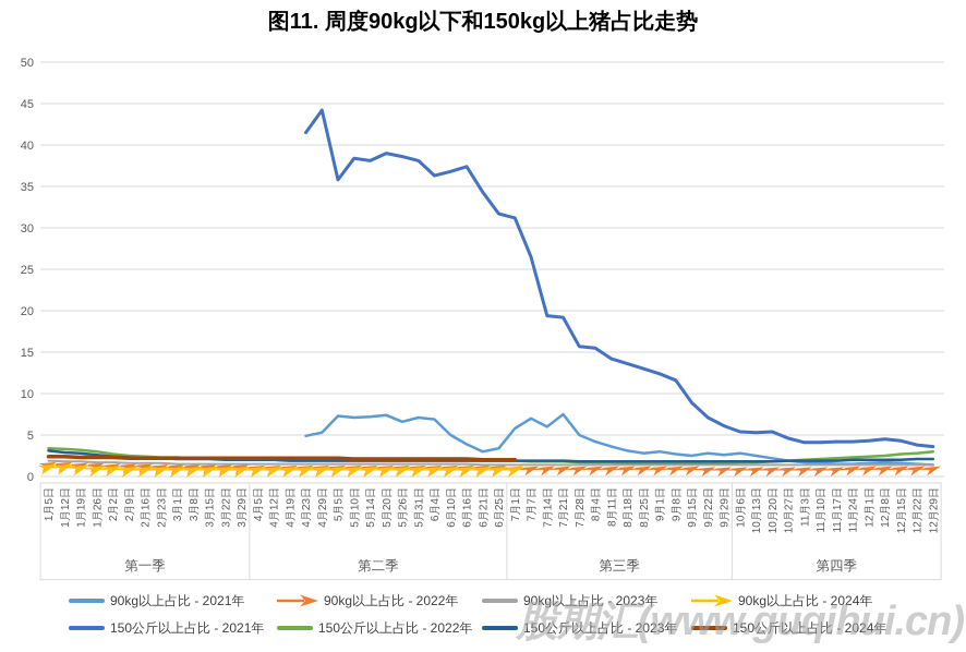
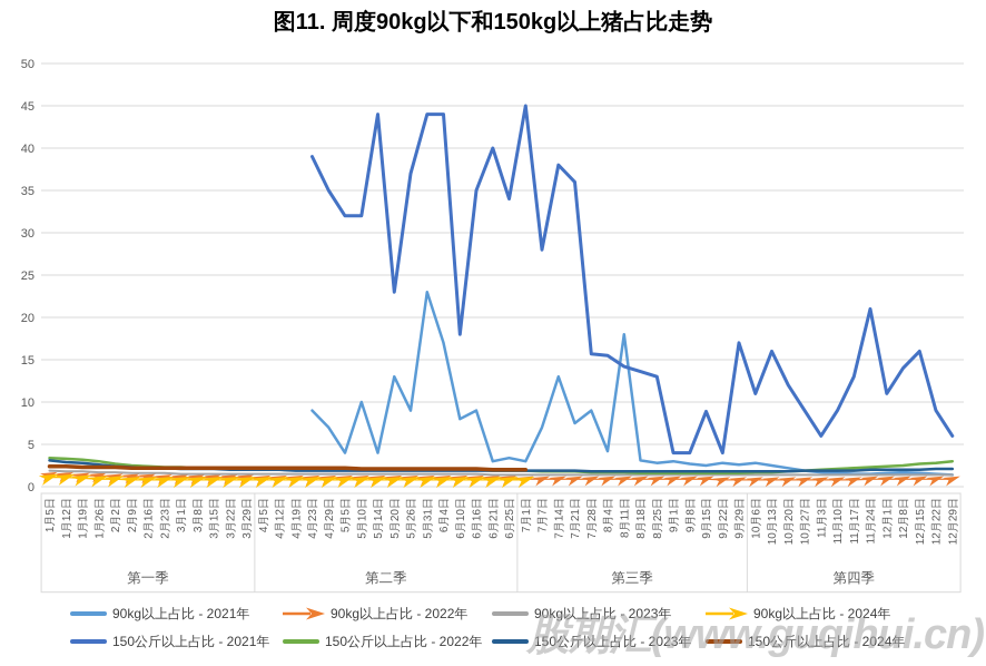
90kg以上占比 - 2021年/4月23日: 5 -> 9
150公斤以上占比 - 2021年/4月23日: 42 -> 39
90kg以上占比 - 2021年/4月29日: 5 -> 7
150公斤以上占比 - 2021年/4月29日: 44 -> 35
90kg以上占比 - 2021年/5月5日: 7 -> 4
150公斤以上占比 - 2021年/5月5日: 36 -> 32
90kg以上占比 - 2021年/5月10日: 7 -> 10
150公斤以上占比 - 2021年/5月10日: 38 -> 32
90kg以上占比 - 2021年/5月14日: 7 -> 4
150公斤以上占比 - 2021年/5月14日: 38 -> 44
90kg以上占比 - 2021年/5月20日: 7 -> 13
150公斤以上占比 - 2021年/5月20日: 39 -> 23
90kg以上占比 - 2021年/5月26日: 7 -> 9
150公斤以上占比 - 2021年/5月26日: 39 -> 37
90kg以上占比 - 2021年/5月31日: 7 -> 23
150公斤以上占比 - 2021年/5月31日: 38 -> 44
90kg以上占比 - 2021年/6月4日: 7 -> 17
150公斤以上占比 - 2021年/6月4日: 36 -> 44
90kg以上占比 - 2021年/6月10日: 5 -> 8
150公斤以上占比 - 2021年/6月10日: 37 -> 18
90kg以上占比 - 2021年/6月16日: 4 -> 9
150公斤以上占比 - 2021年/6月16日: 37 -> 35
150公斤以上占比 - 2021年/6月21日: 34 -> 40
150公斤以上占比 - 2021年/6月25日: 32 -> 34
90kg以上占比 - 2021年/7月1日: 6 -> 3
150公斤以上占比 - 2021年/7月1日: 31 -> 45
150公斤以上占比 - 2021年/7月7日: 26 -> 28
90kg以上占比 - 2021年/7月14日: 6 -> 13
150公斤以上占比 - 2021年/7月14日: 19 -> 38
150公斤以上占比 - 2021年/7月21日: 19 -> 36
90kg以上占比 - 2021年/7月28日: 5 -> 9
90kg以上占比 - 2021年/8月11日: 4 -> 18
150公斤以上占比 - 2021年/9月1日: 12 -> 4
150公斤以上占比 - 2021年/9月8日: 12 -> 4
150公斤以上占比 - 2021年/9月22日: 7 -> 4
150公斤以上占比 - 2021年/9月29日: 6 -> 17
150公斤以上占比 - 2021年/10月6日: 5 -> 11
150公斤以上占比 - 2021年/10月13日: 5 -> 16
150公斤以上占比 - 2021年/10月20日: 5 -> 12
150公斤以上占比 - 2021年/10月27日: 5 -> 9
150公斤以上占比 - 2021年/11月3日: 4 -> 6
150公斤以上占比 - 2021年/11月10日: 4 -> 9
150公斤以上占比 - 2021年/11月17日: 4 -> 13
150公斤以上占比 - 2021年/11月24日: 4 -> 21
150公斤以上占比 - 2021年/12月1日: 4 -> 11
150公斤以上占比 - 2021年/12月8日: 4 -> 14
150公斤以上占比 - 2021年/12月15日: 4 -> 16
150公斤以上占比 - 2021年/12月22日: 4 -> 9
150公斤以上占比 - 2021年/12月29日: 4 -> 6
